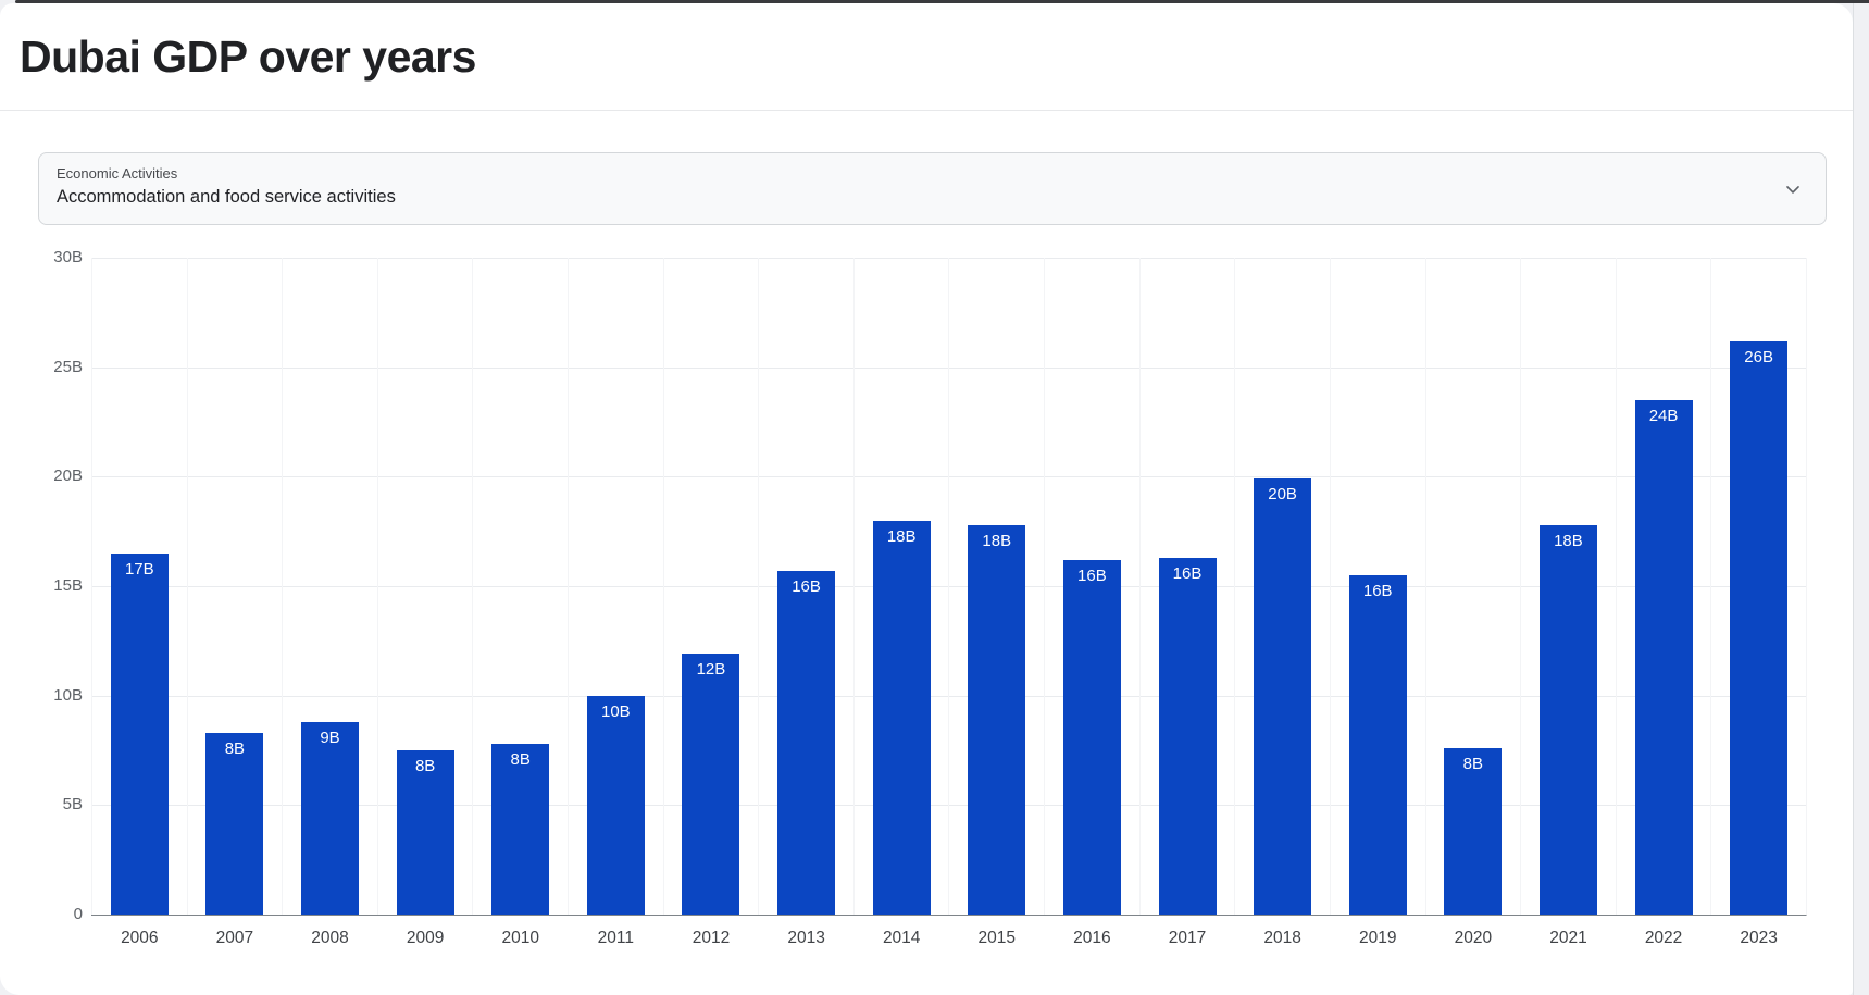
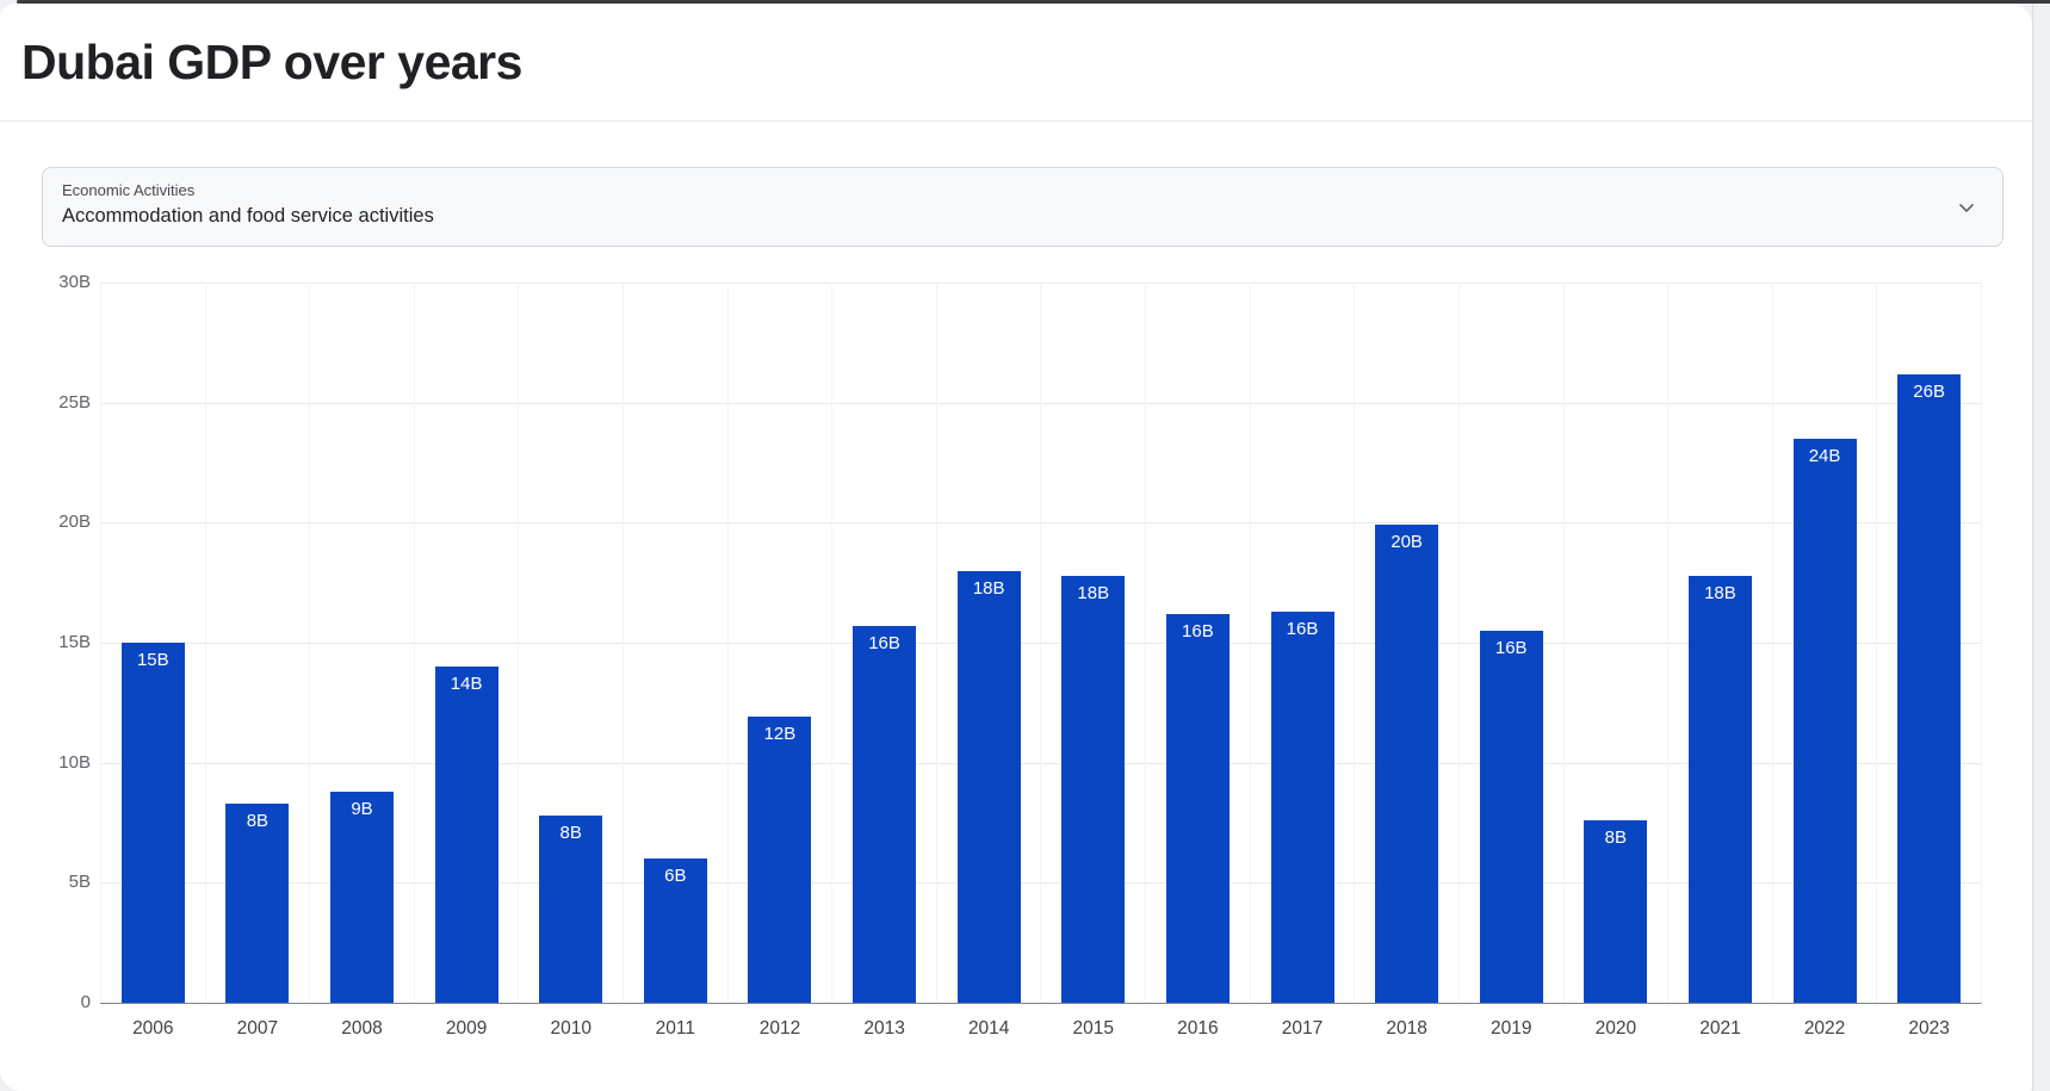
2006: 17B -> 15B
2009: 8B -> 14B
2011: 10B -> 6B
